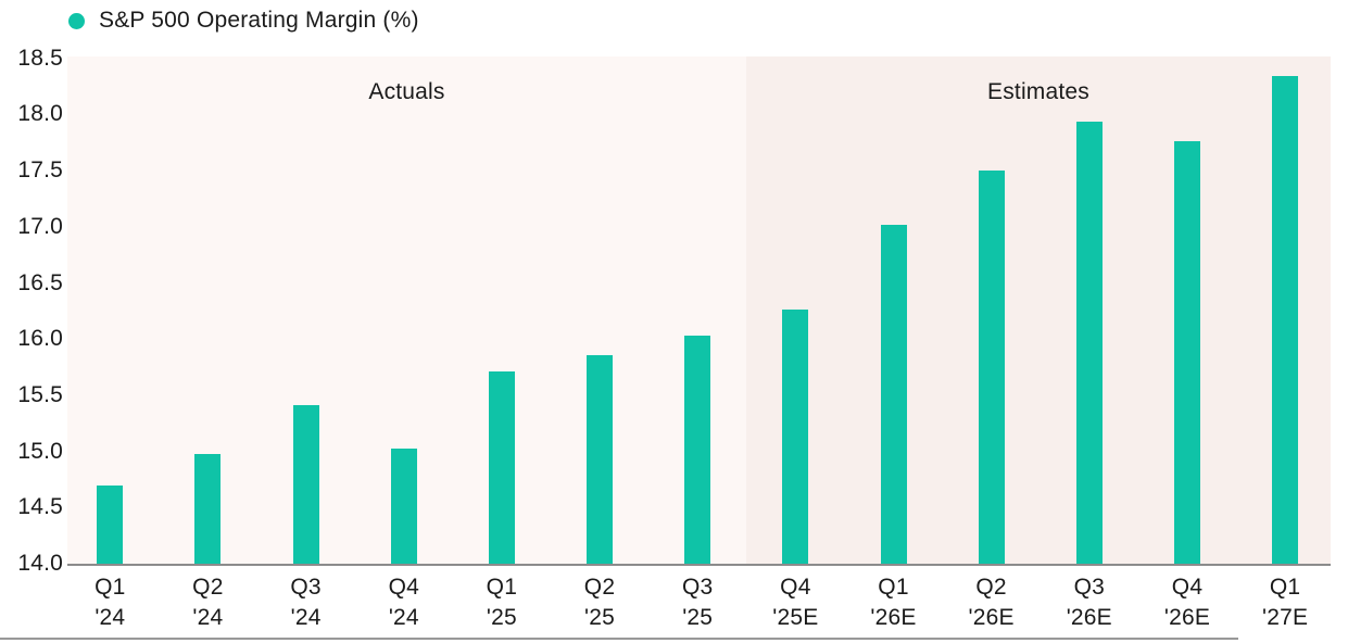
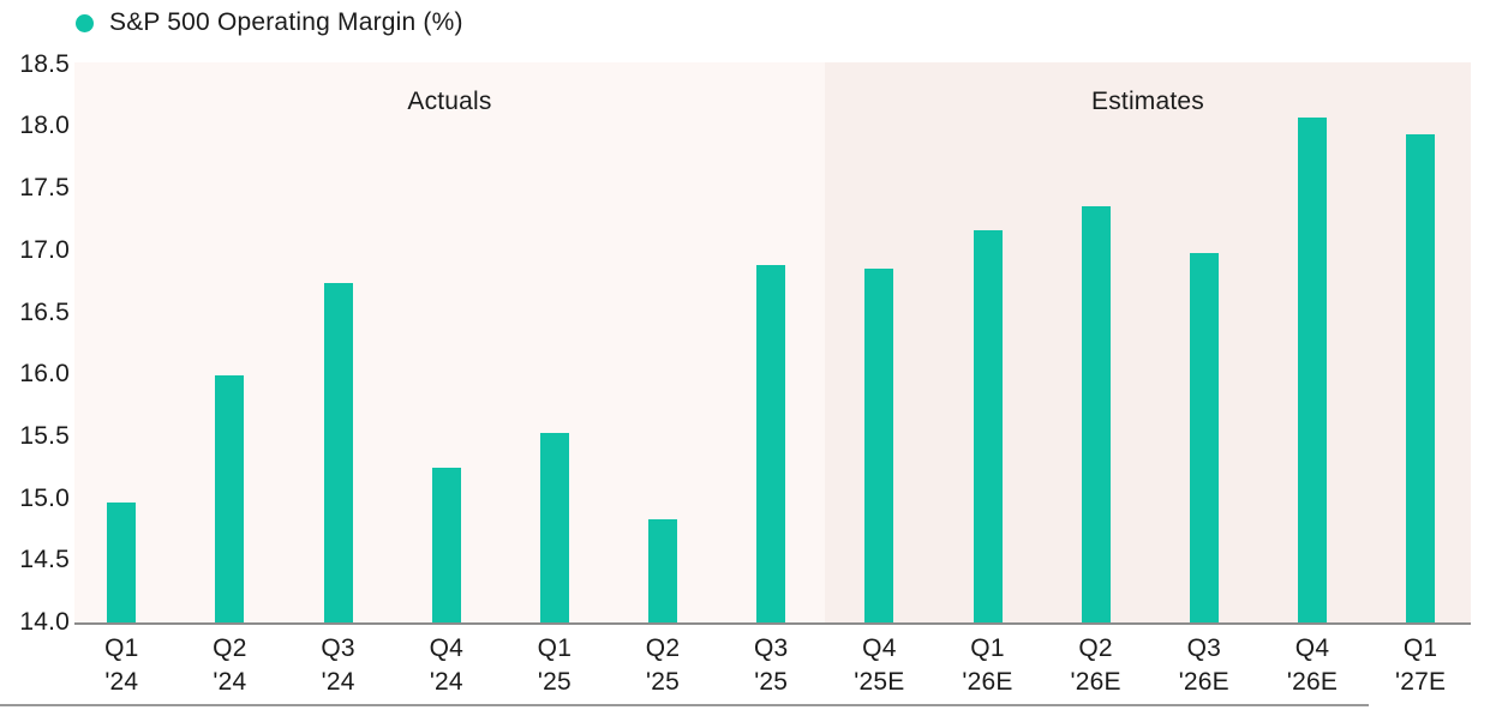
Q1 '24: 14.70 -> 14.97
Q2 '24: 14.98 -> 15.99
Q3 '24: 15.41 -> 16.74
Q4 '24: 15.03 -> 15.25
Q1 '25: 15.71 -> 15.53
Q2 '25: 15.86 -> 14.83
Q3 '25: 16.03 -> 16.88
Q4 '25E: 16.26 -> 16.85
Q1 '26E: 17.02 -> 17.16
Q2 '26E: 17.50 -> 17.36
Q3 '26E: 17.94 -> 16.98
Q4 '26E: 17.76 -> 18.07
Q1 '27E: 18.34 -> 17.94
